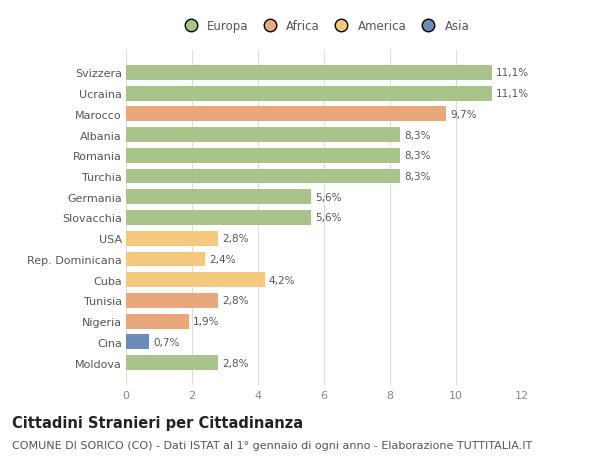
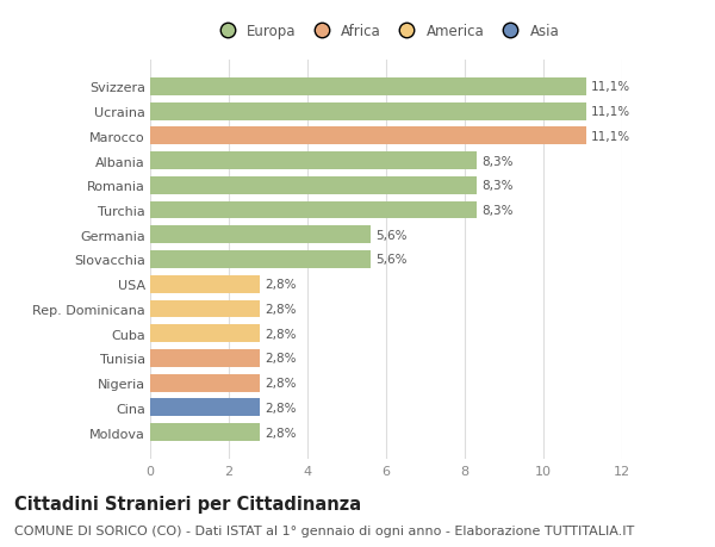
Marocco: 9,7% -> 11,1%
Rep. Dominicana: 2,4% -> 2,8%
Cuba: 4,2% -> 2,8%
Nigeria: 1,9% -> 2,8%
Cina: 0,7% -> 2,8%
